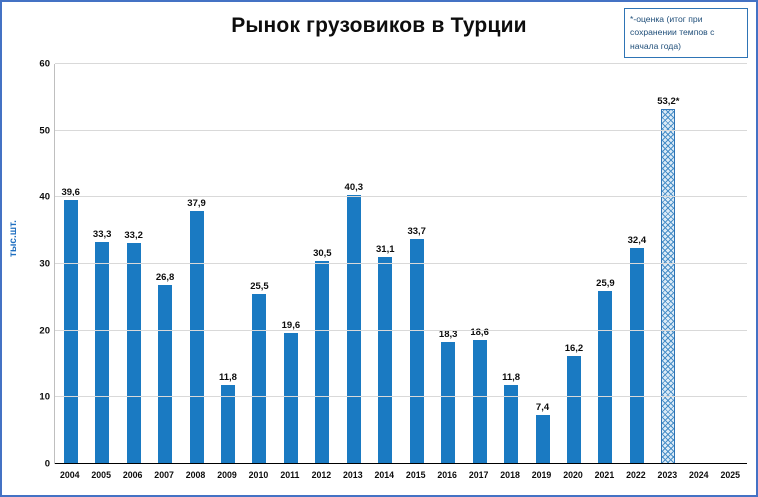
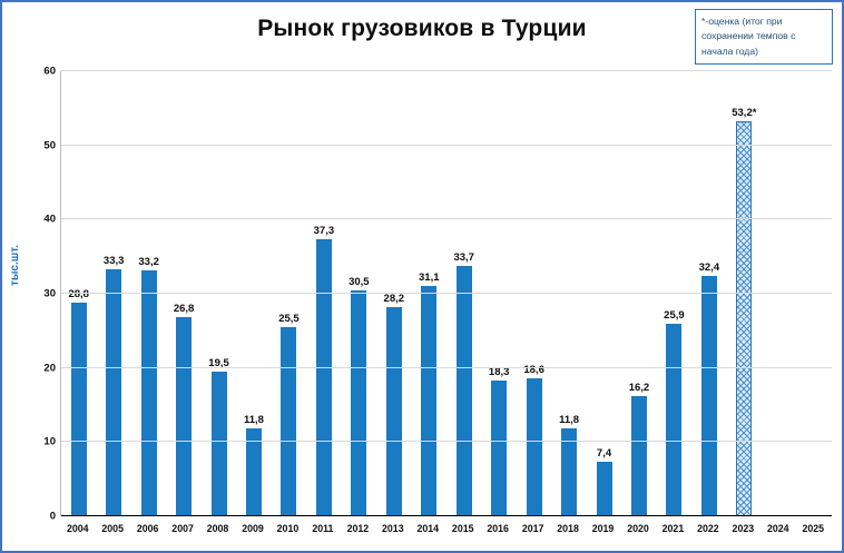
2004: 39,6 -> 28,8
2008: 37,9 -> 19,5
2011: 19,6 -> 37,3
2013: 40,3 -> 28,2
